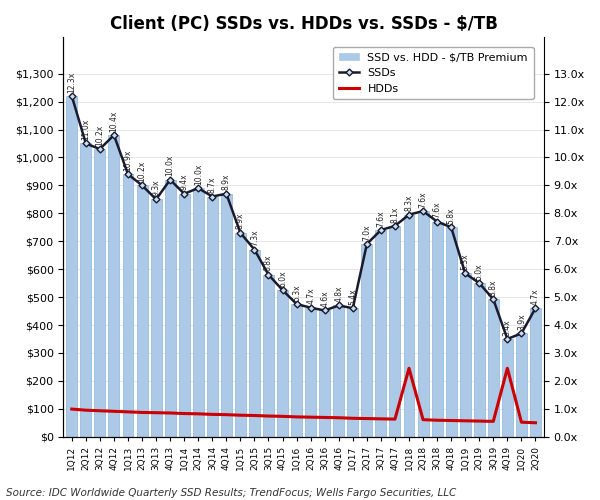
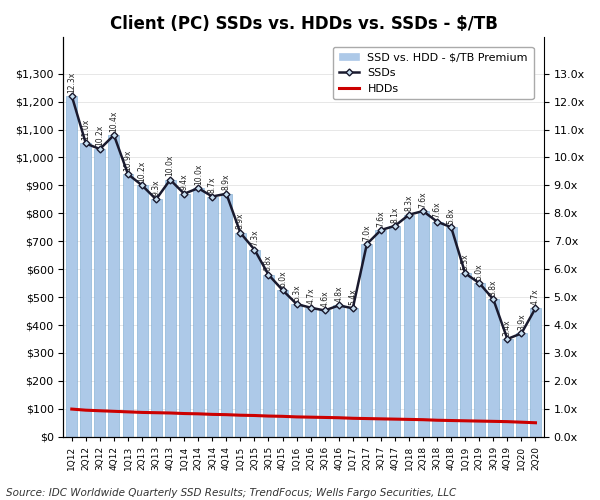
HDDs/1Q18: $245 -> $62
HDDs/4Q19: $245 -> $54
